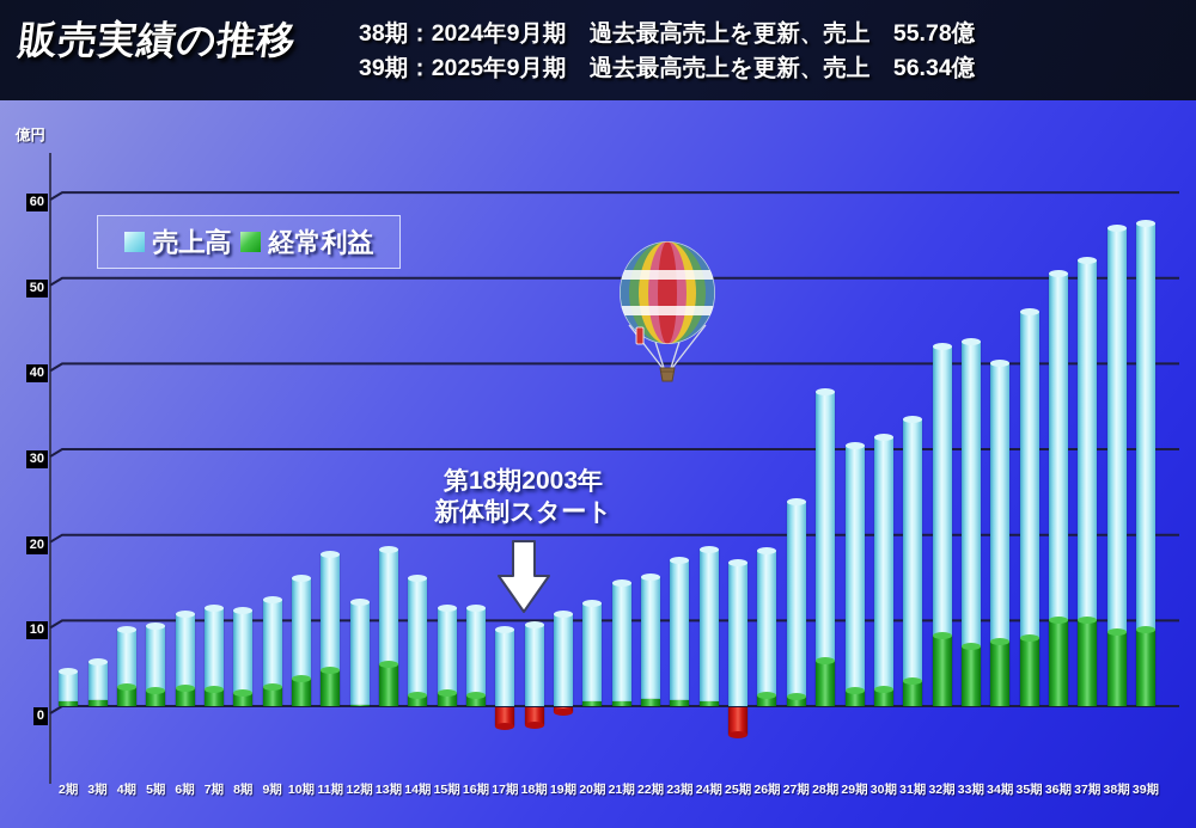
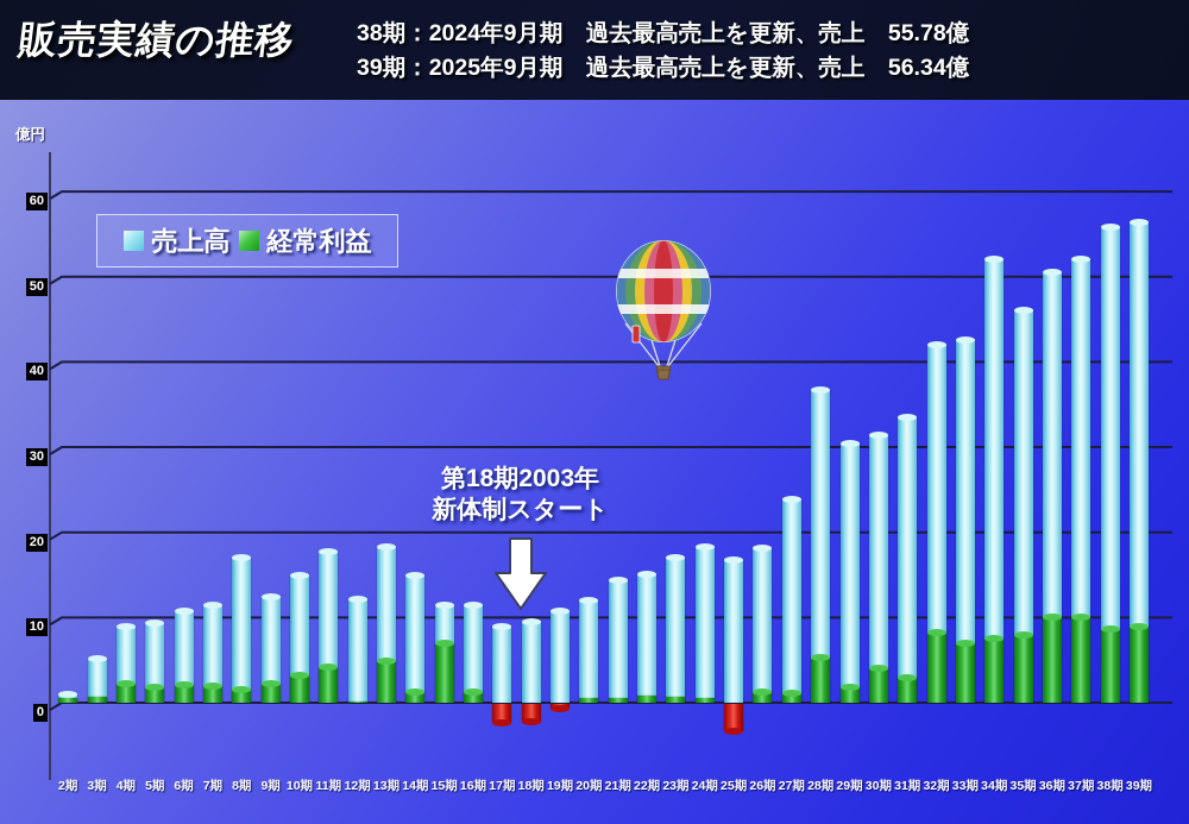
売上高/2期: 4 -> 1
売上高/8期: 11 -> 17
経常利益/15期: 2 -> 7
経常利益/30期: 2 -> 4
売上高/34期: 40 -> 52
